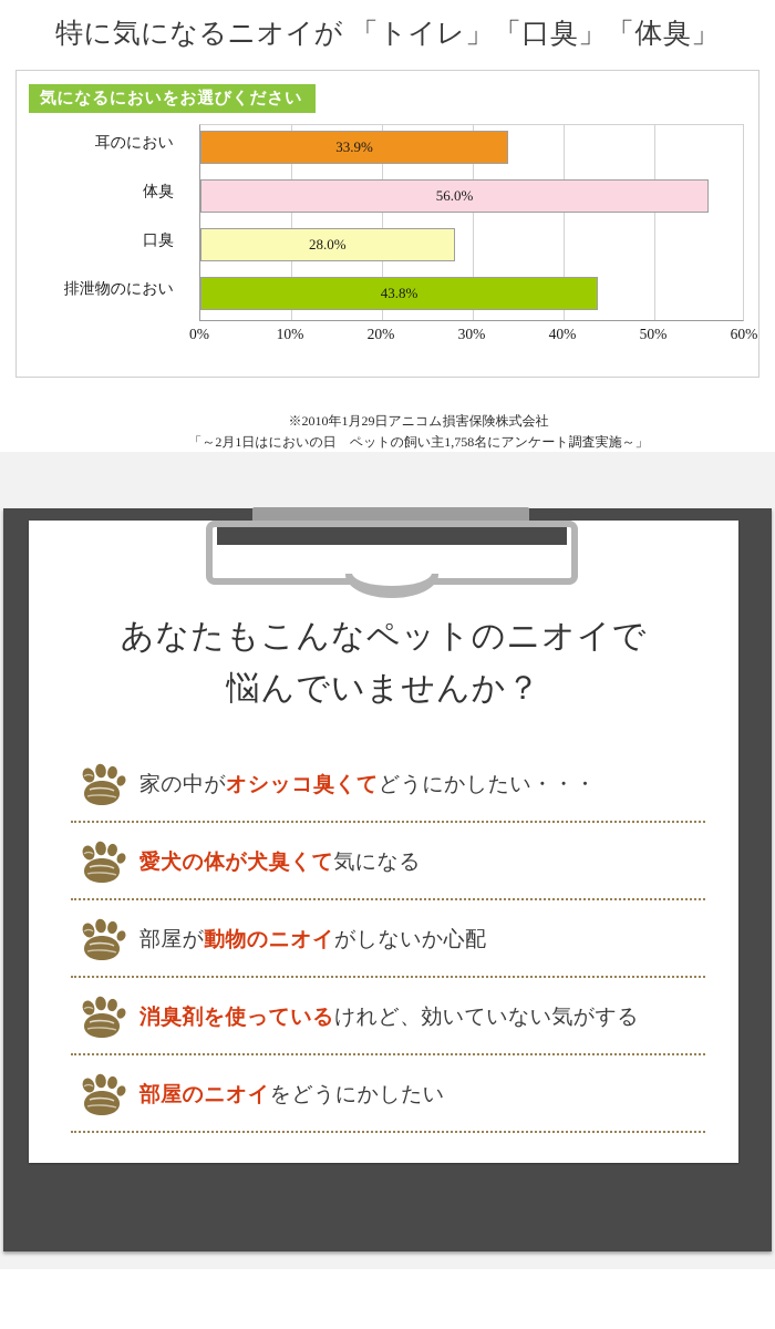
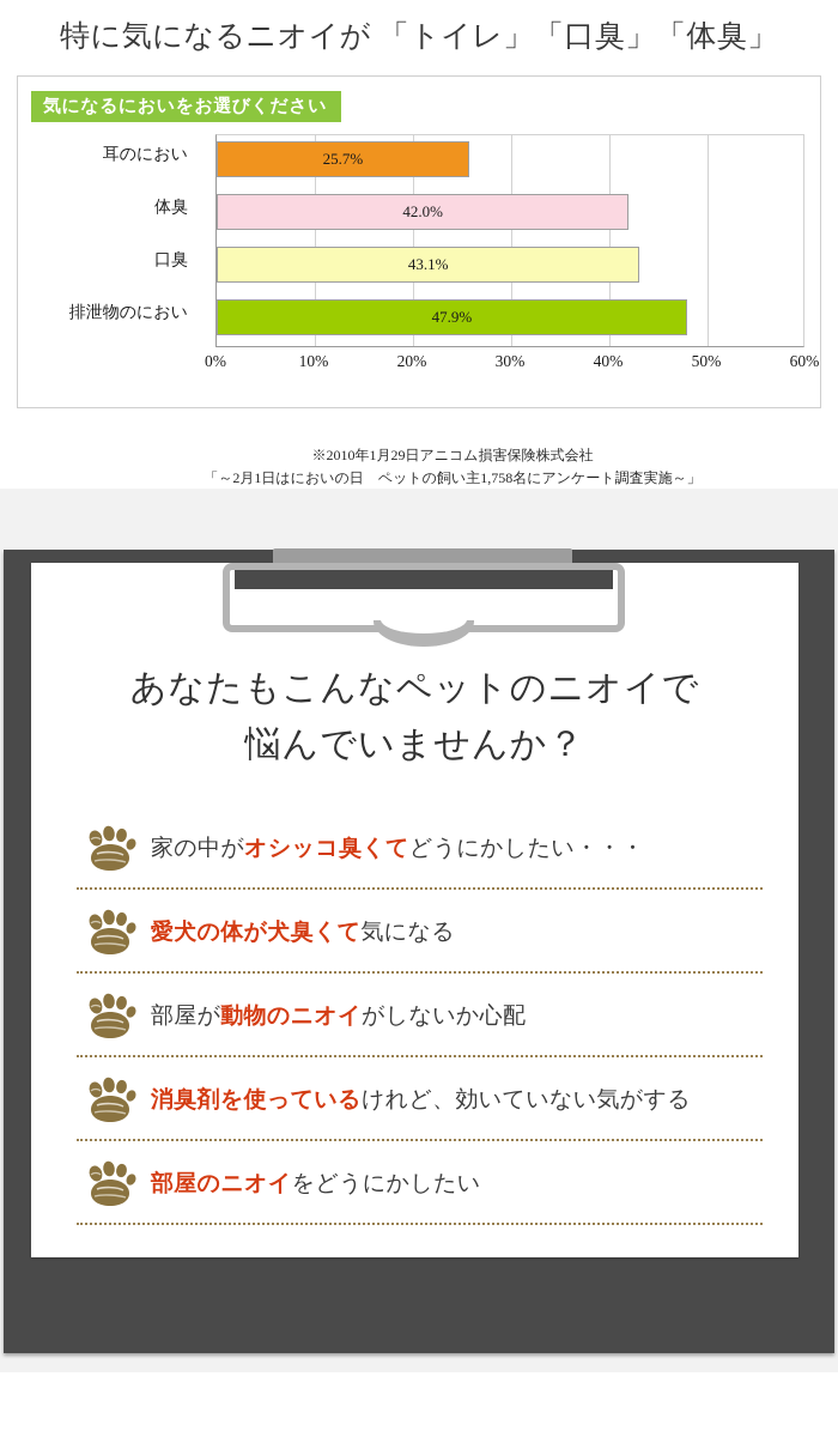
耳のにおい: 33.9% -> 25.7%
体臭: 56.0% -> 42.0%
口臭: 28.0% -> 43.1%
排泄物のにおい: 43.8% -> 47.9%
